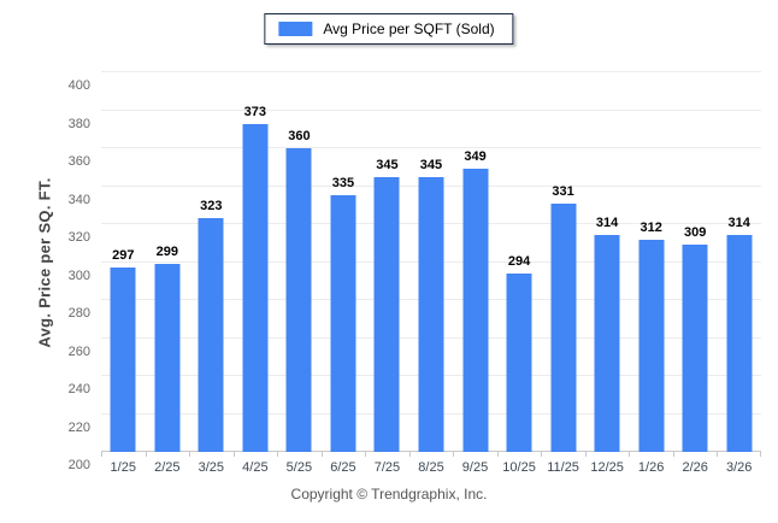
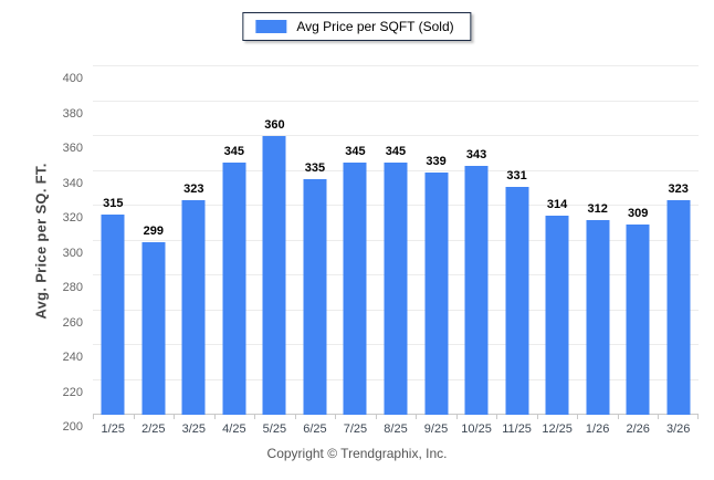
1/25: 297 -> 315
4/25: 373 -> 345
9/25: 349 -> 339
10/25: 294 -> 343
3/26: 314 -> 323
